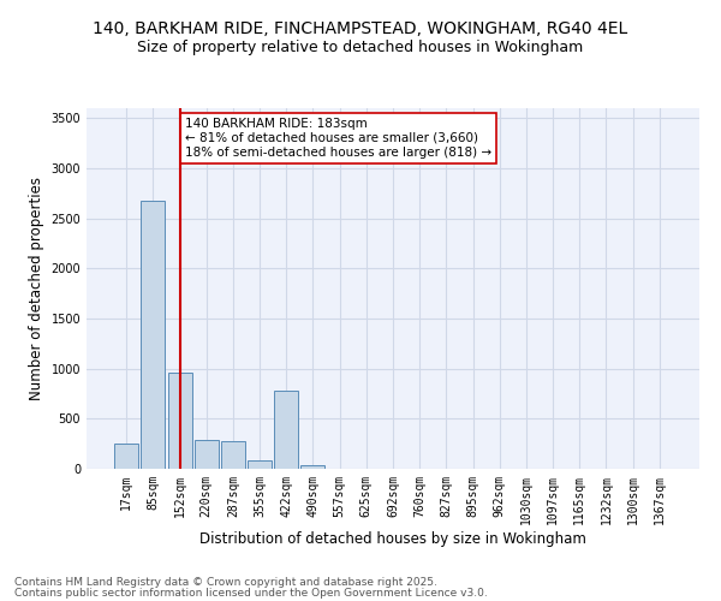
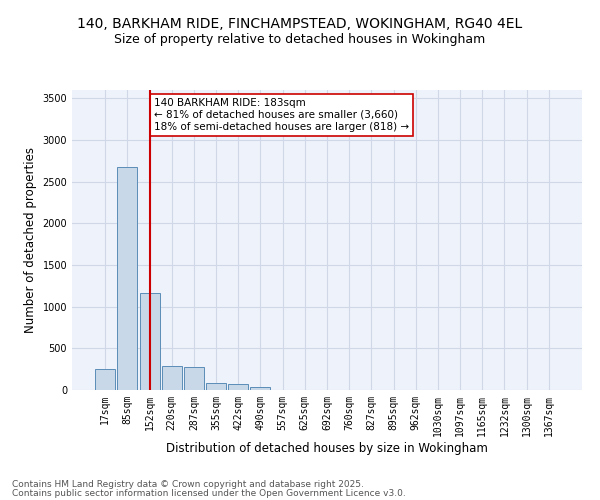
152sqm: 960 -> 1160
422sqm: 780 -> 80
